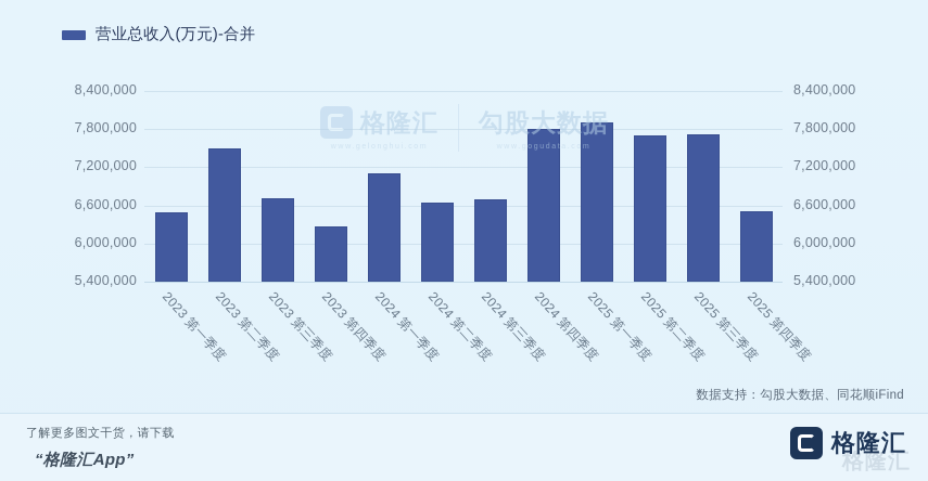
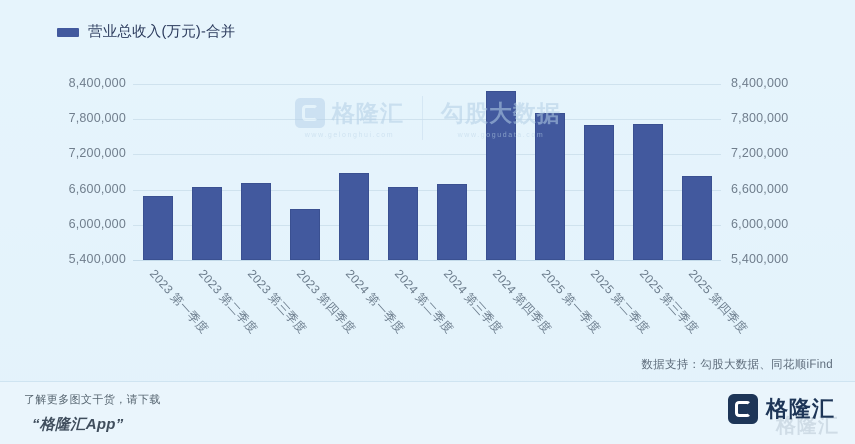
2023 第二季度: 7500000 -> 6600000
2024 第一季度: 7100000 -> 6900000
2024 第四季度: 7800000 -> 8300000
2025 第四季度: 6500000 -> 6800000
